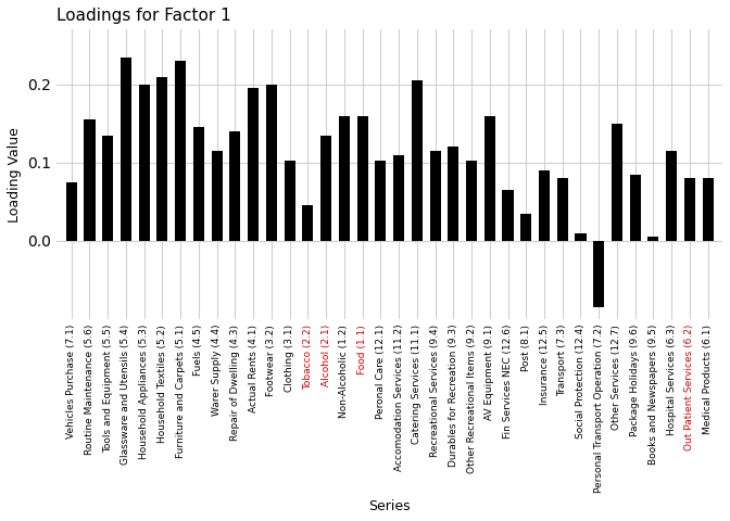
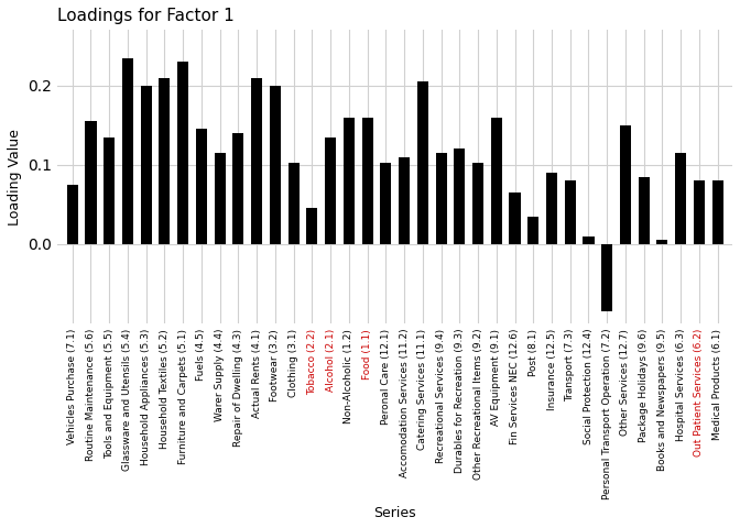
Actual Rents (4.1): 0.195 -> 0.210
